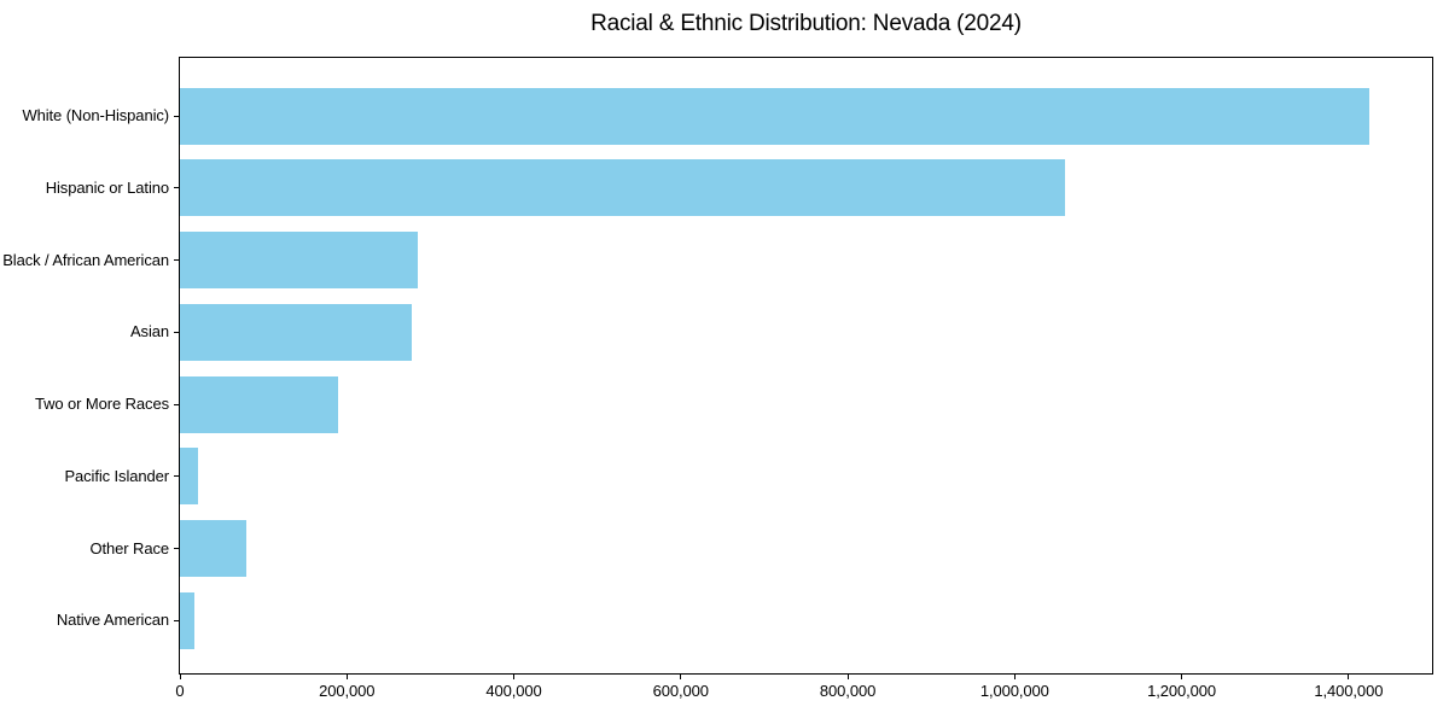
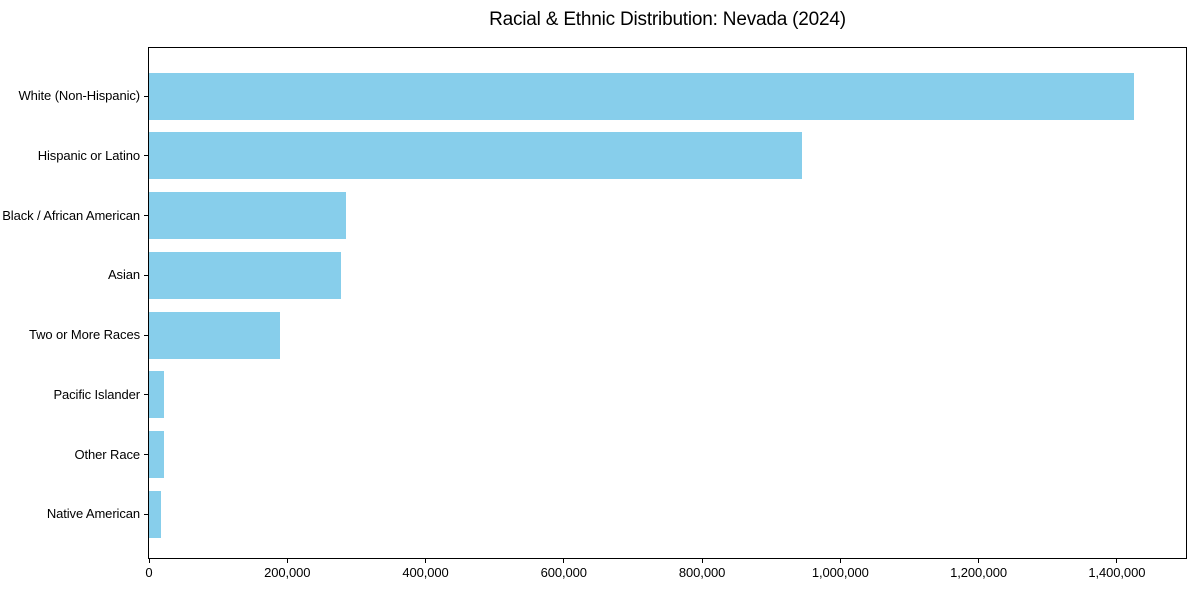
Hispanic or Latino: 1060000 -> 940000
Other Race: 80000 -> 20000
